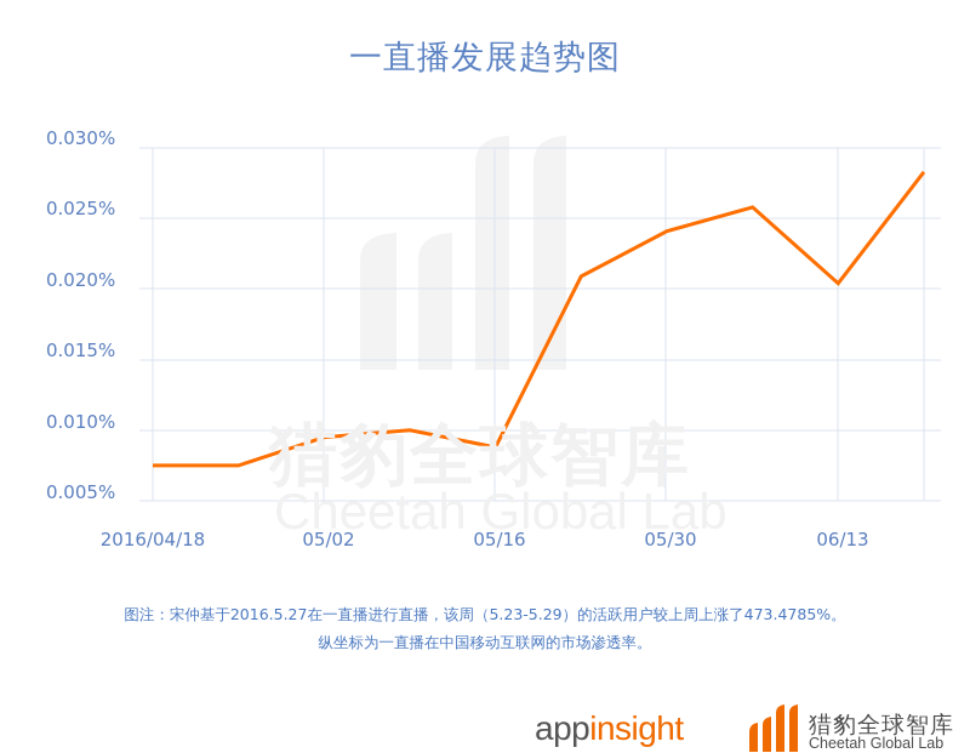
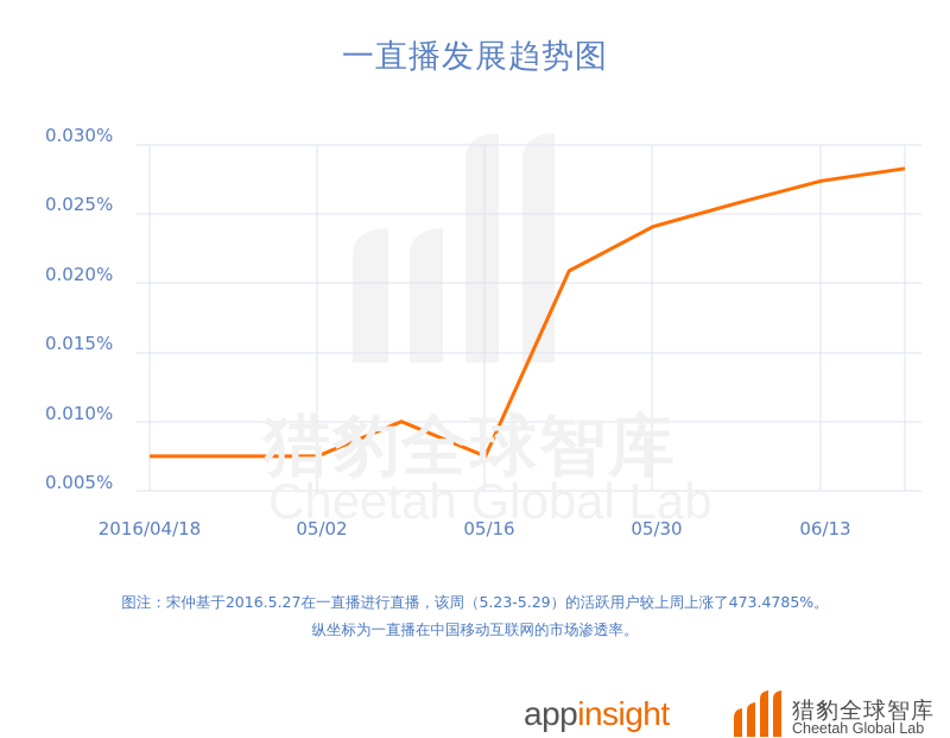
05/02: 0.0095% -> 0.0075%
05/16: 0.0088% -> 0.0075%
06/13: 0.0204% -> 0.0274%
